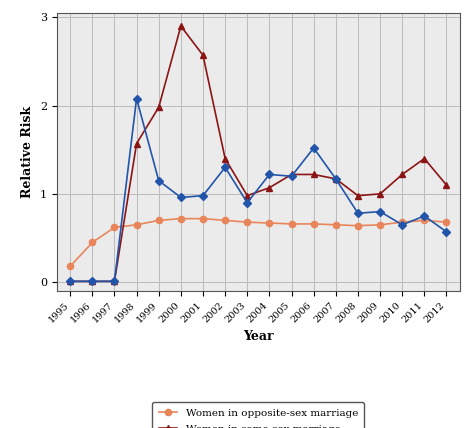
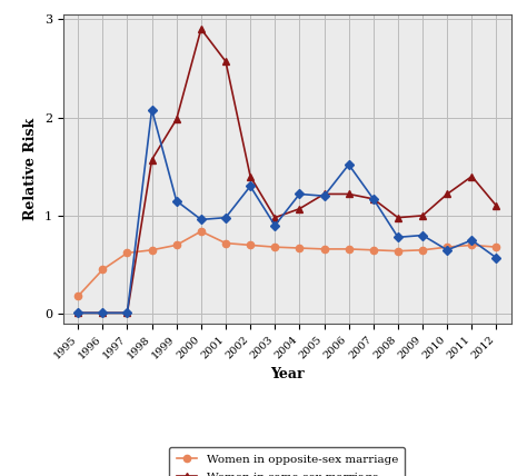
Women in opposite-sex marriage/2000: 0.72 -> 0.84
